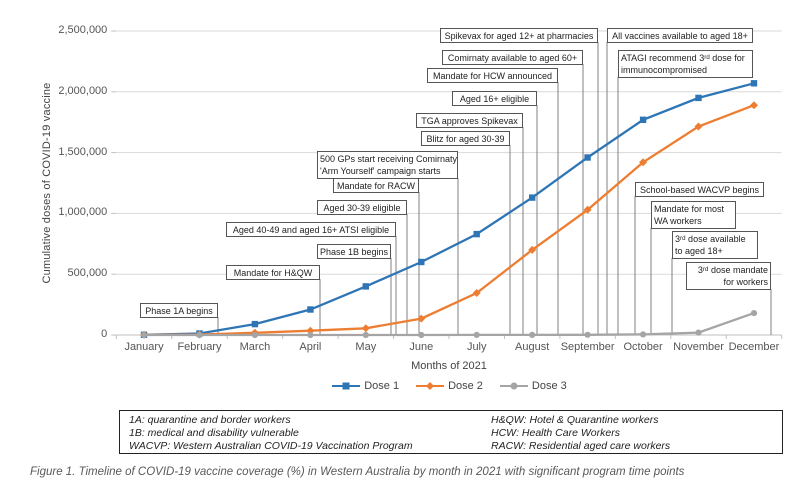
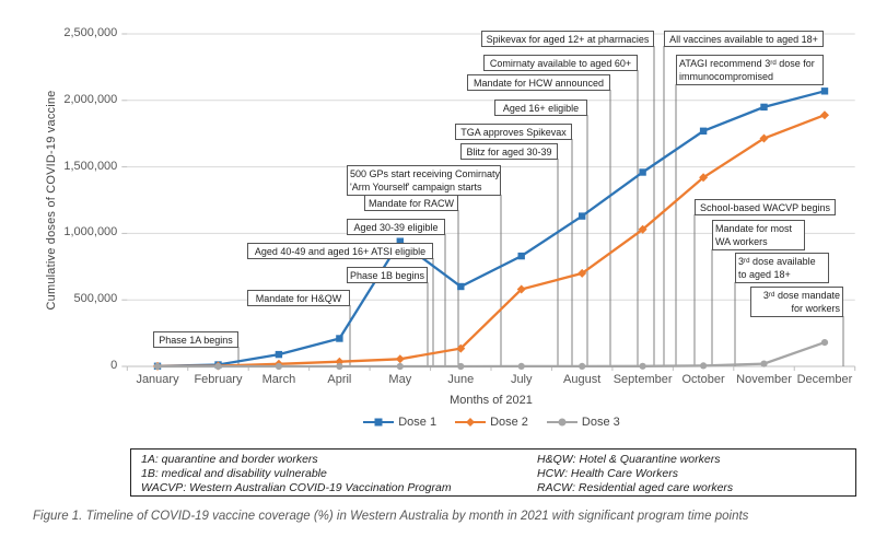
Dose 1/May: 400000 -> 940000
Dose 2/July: 340000 -> 580000
